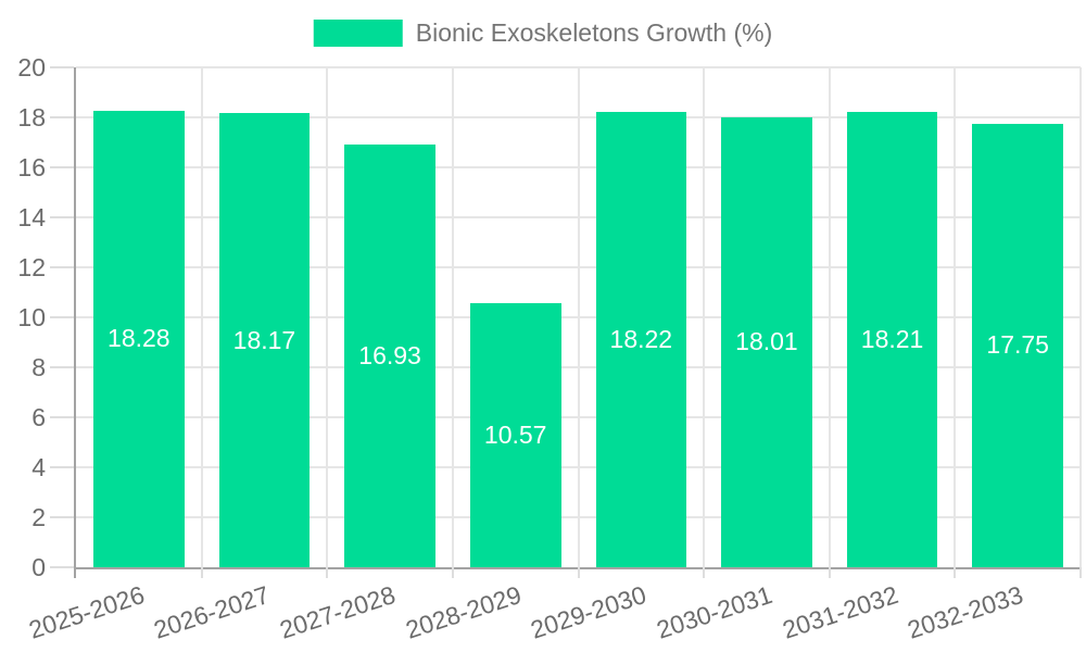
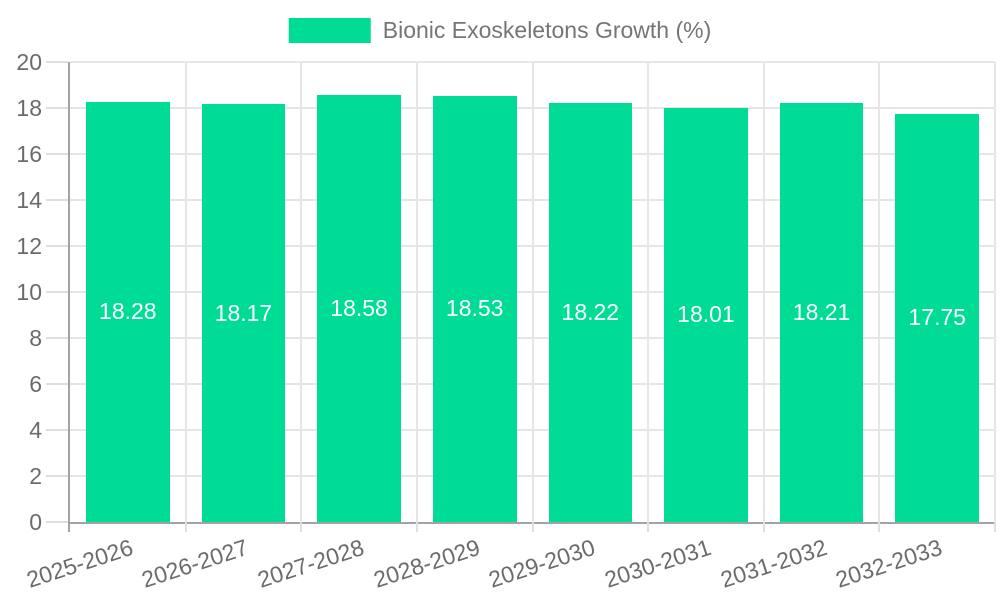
2027-2028: 16.93 -> 18.58
2028-2029: 10.57 -> 18.53
